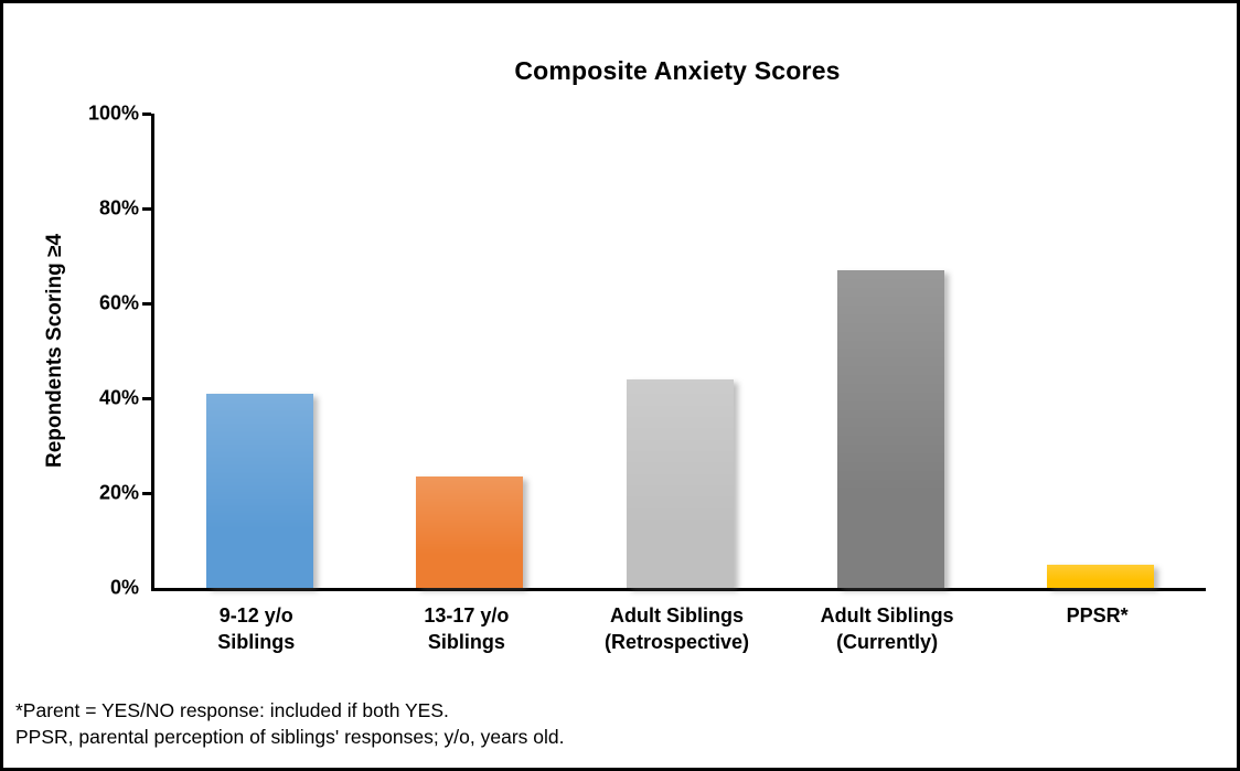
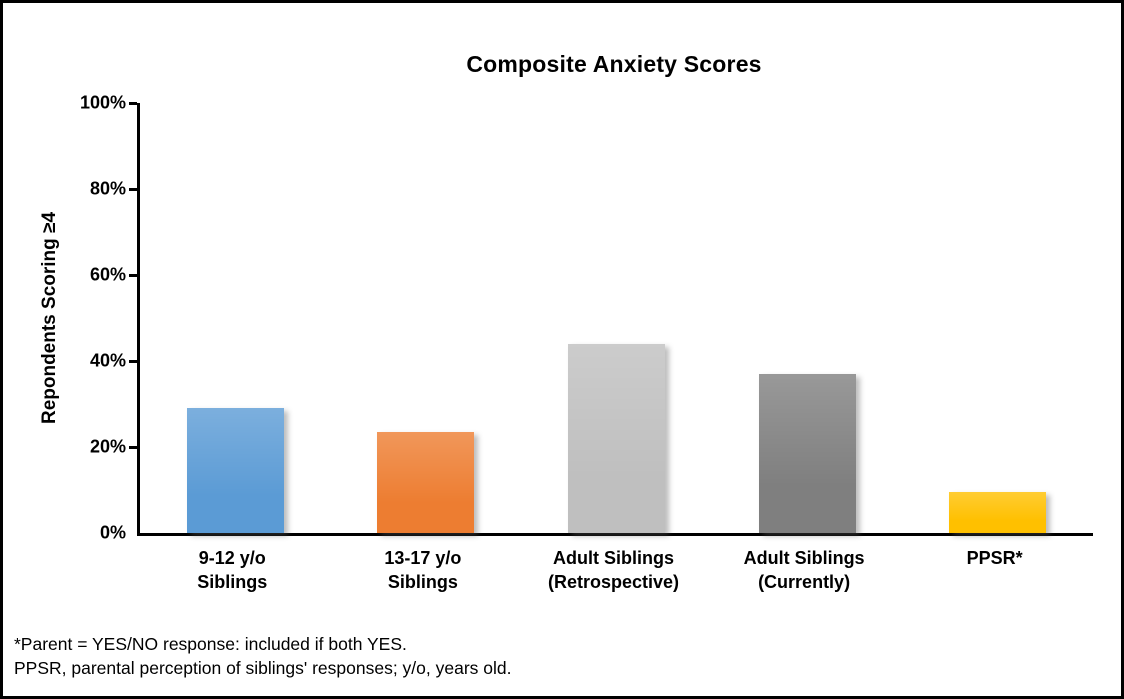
9-12 y/o Siblings: 41% -> 29%
Adult Siblings (Currently): 67% -> 37%
PPSR*: 5% -> 10%
